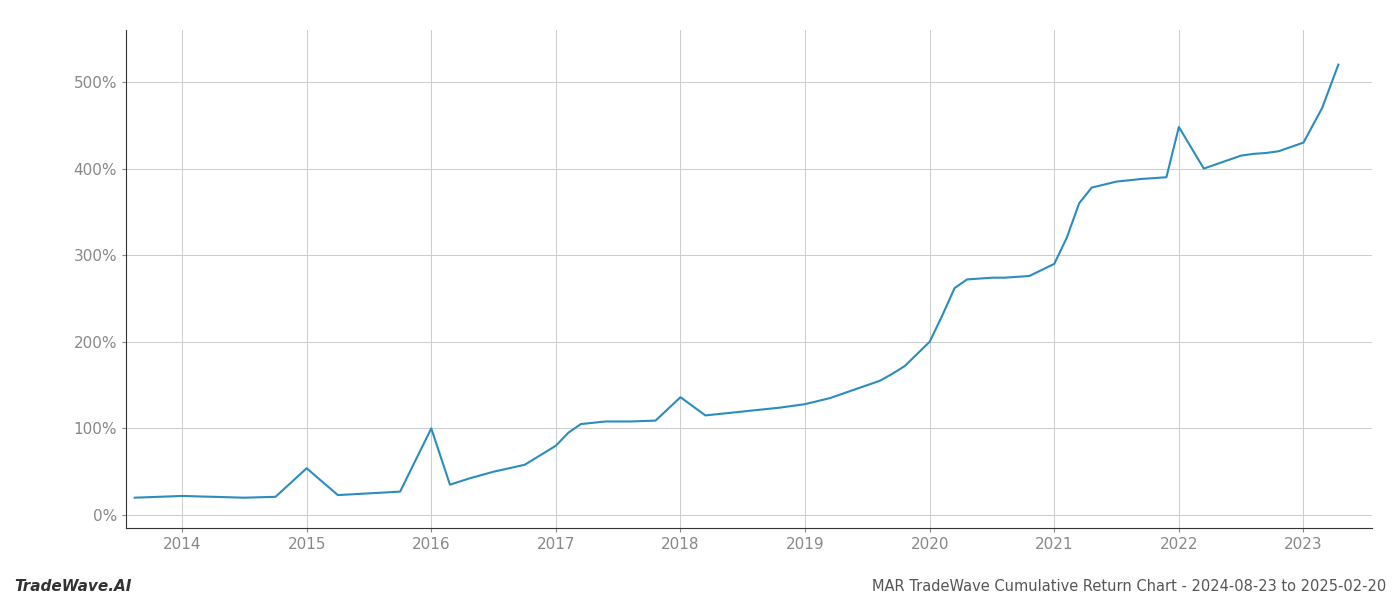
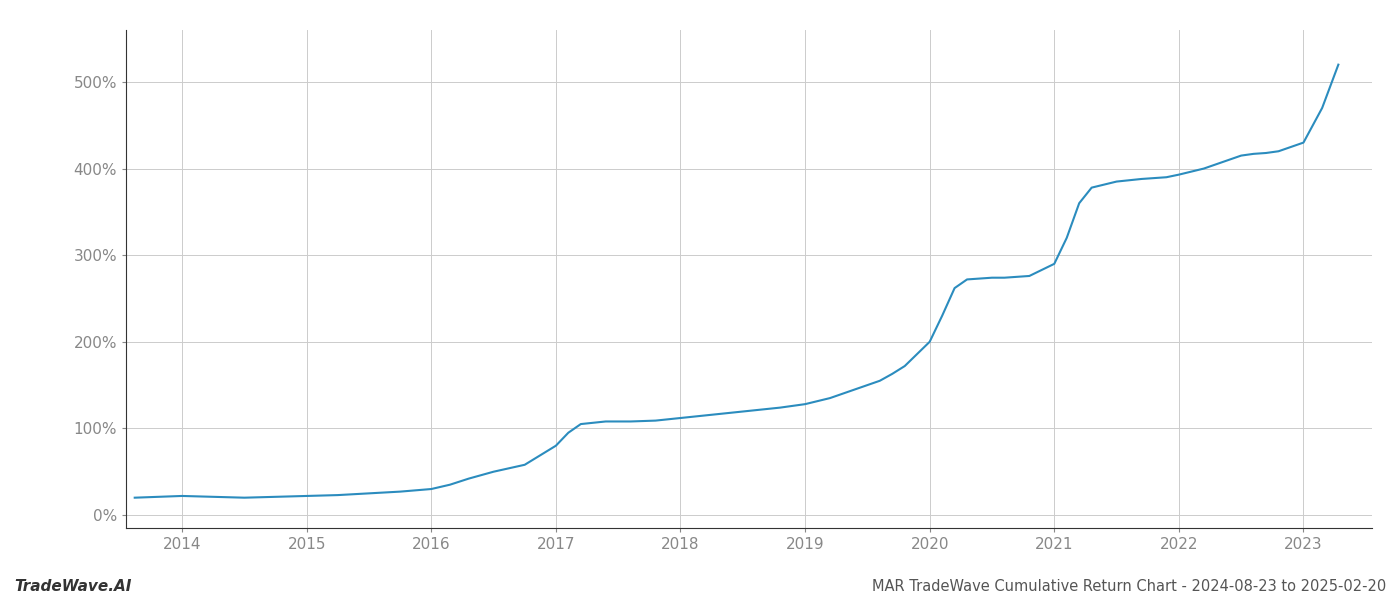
2015: 54% -> 22%
2016: 100% -> 30%
2018: 136% -> 112%
2022: 448% -> 393%
